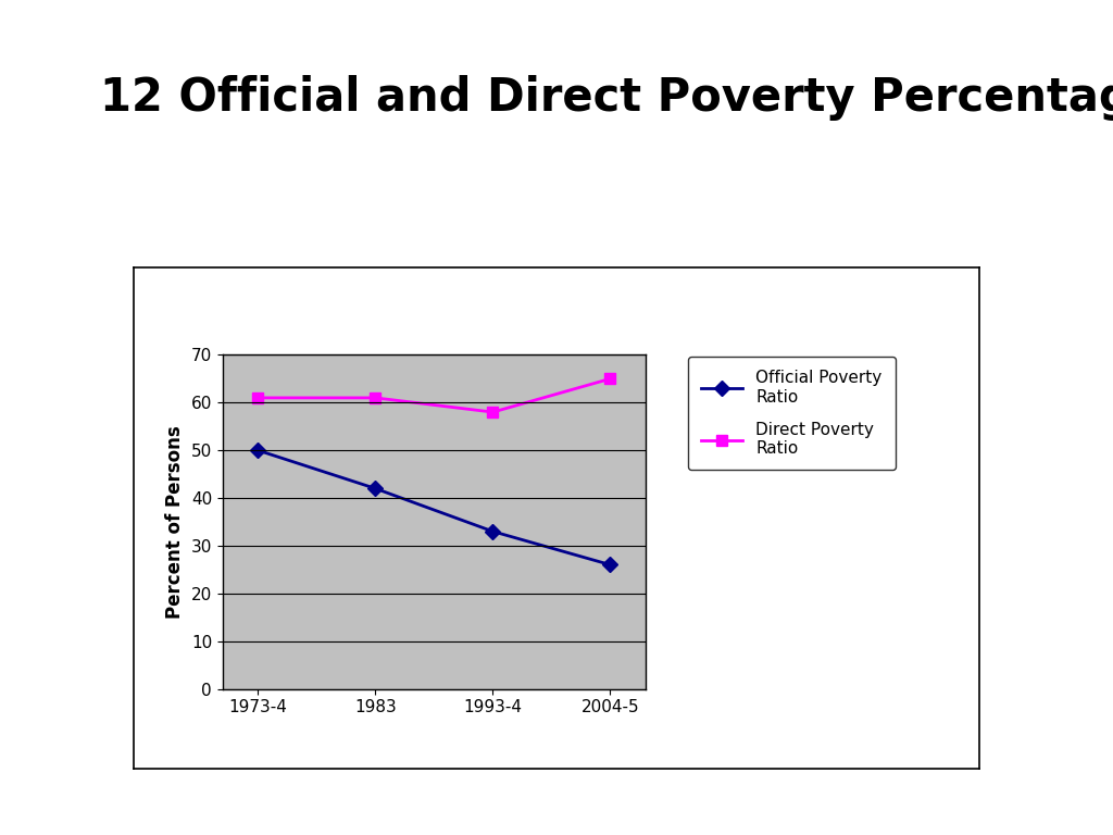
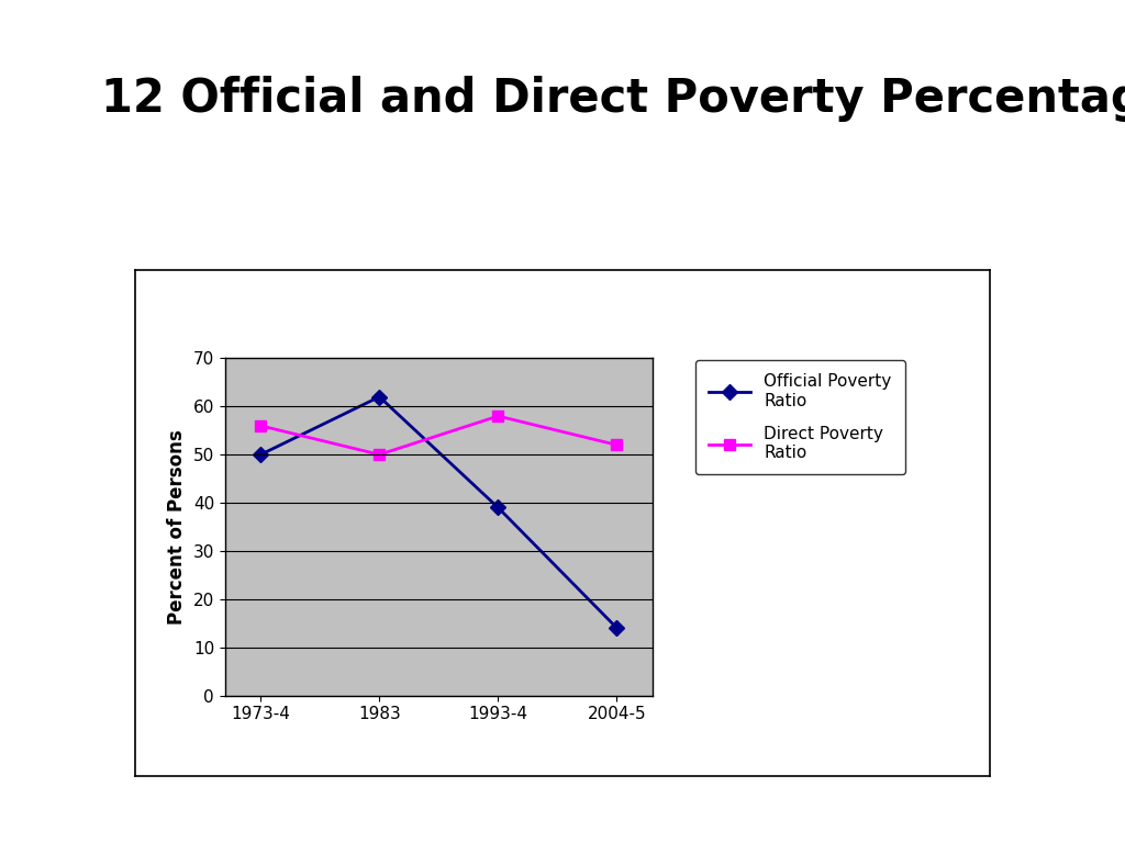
Direct Poverty Ratio/1973-4: 61 -> 56
Official Poverty Ratio/1983: 42 -> 62
Direct Poverty Ratio/1983: 61 -> 50
Official Poverty Ratio/1993-4: 33 -> 39
Official Poverty Ratio/2004-5: 26 -> 14
Direct Poverty Ratio/2004-5: 65 -> 52
